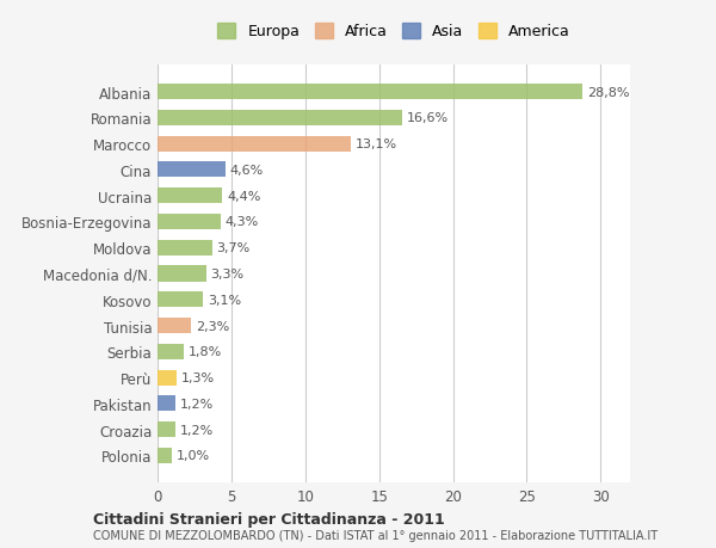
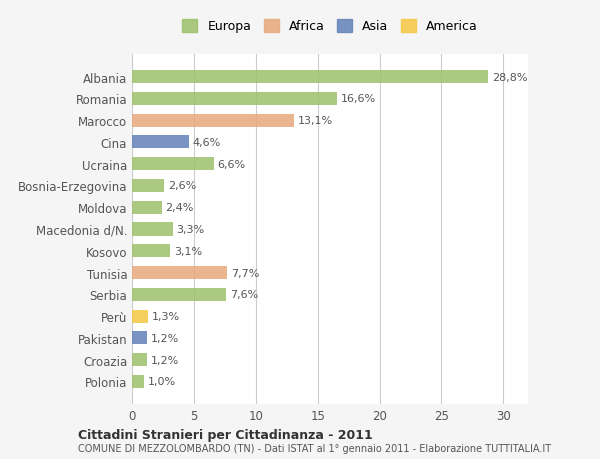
Ucraina: 4,4% -> 6,6%
Bosnia-Erzegovina: 4,3% -> 2,6%
Moldova: 3,7% -> 2,4%
Tunisia: 2,3% -> 7,7%
Serbia: 1,8% -> 7,6%
